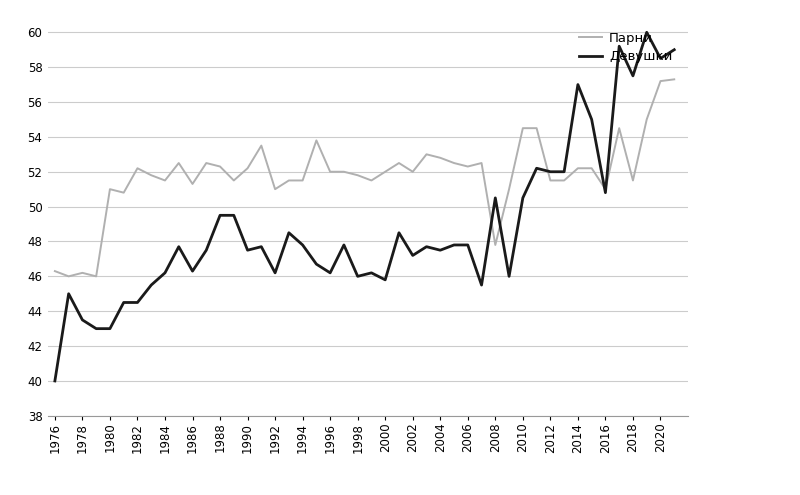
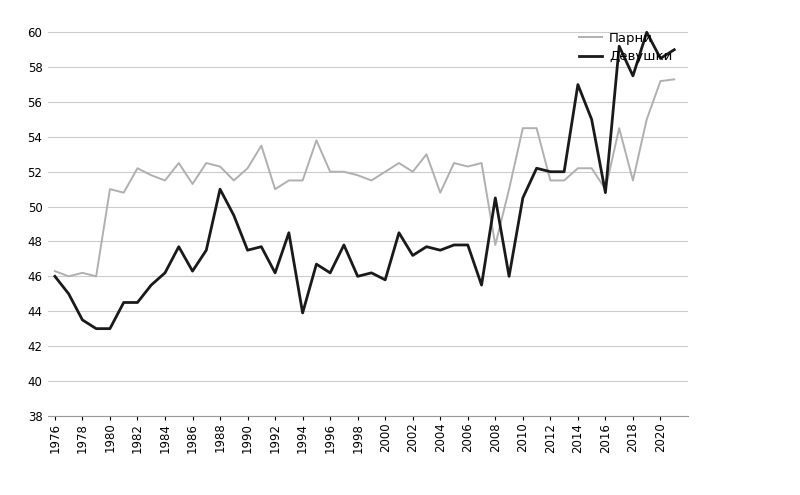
Девушки/1976: 40.0 -> 46.0
Девушки/1988: 49.5 -> 51.0
Девушки/1994: 47.8 -> 43.9
Парни/2004: 52.8 -> 50.8
